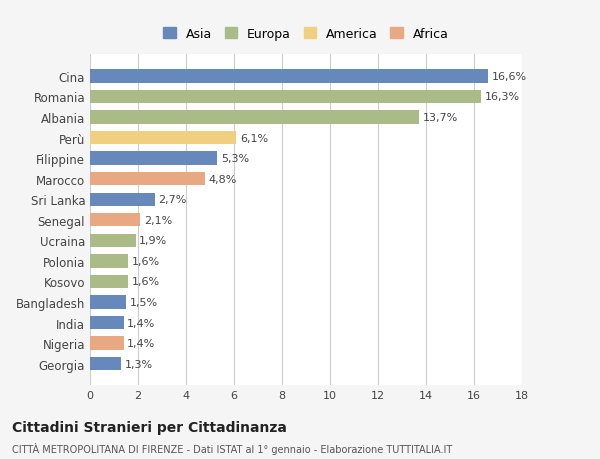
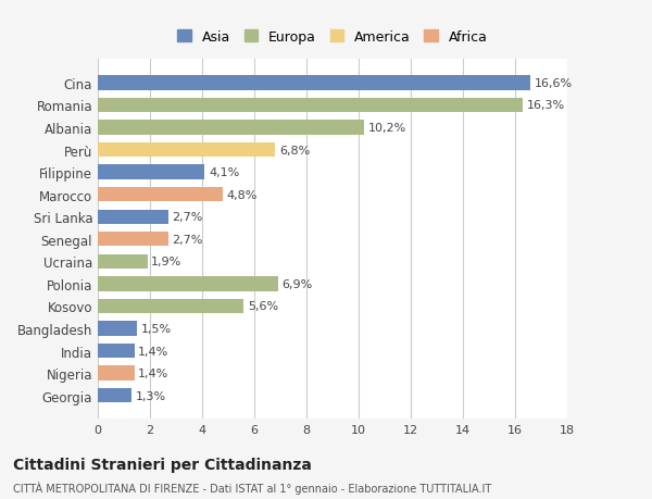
Albania: 13,7% -> 10,2%
Perù: 6,1% -> 6,8%
Filippine: 5,3% -> 4,1%
Senegal: 2,1% -> 2,7%
Polonia: 1,6% -> 6,9%
Kosovo: 1,6% -> 5,6%
